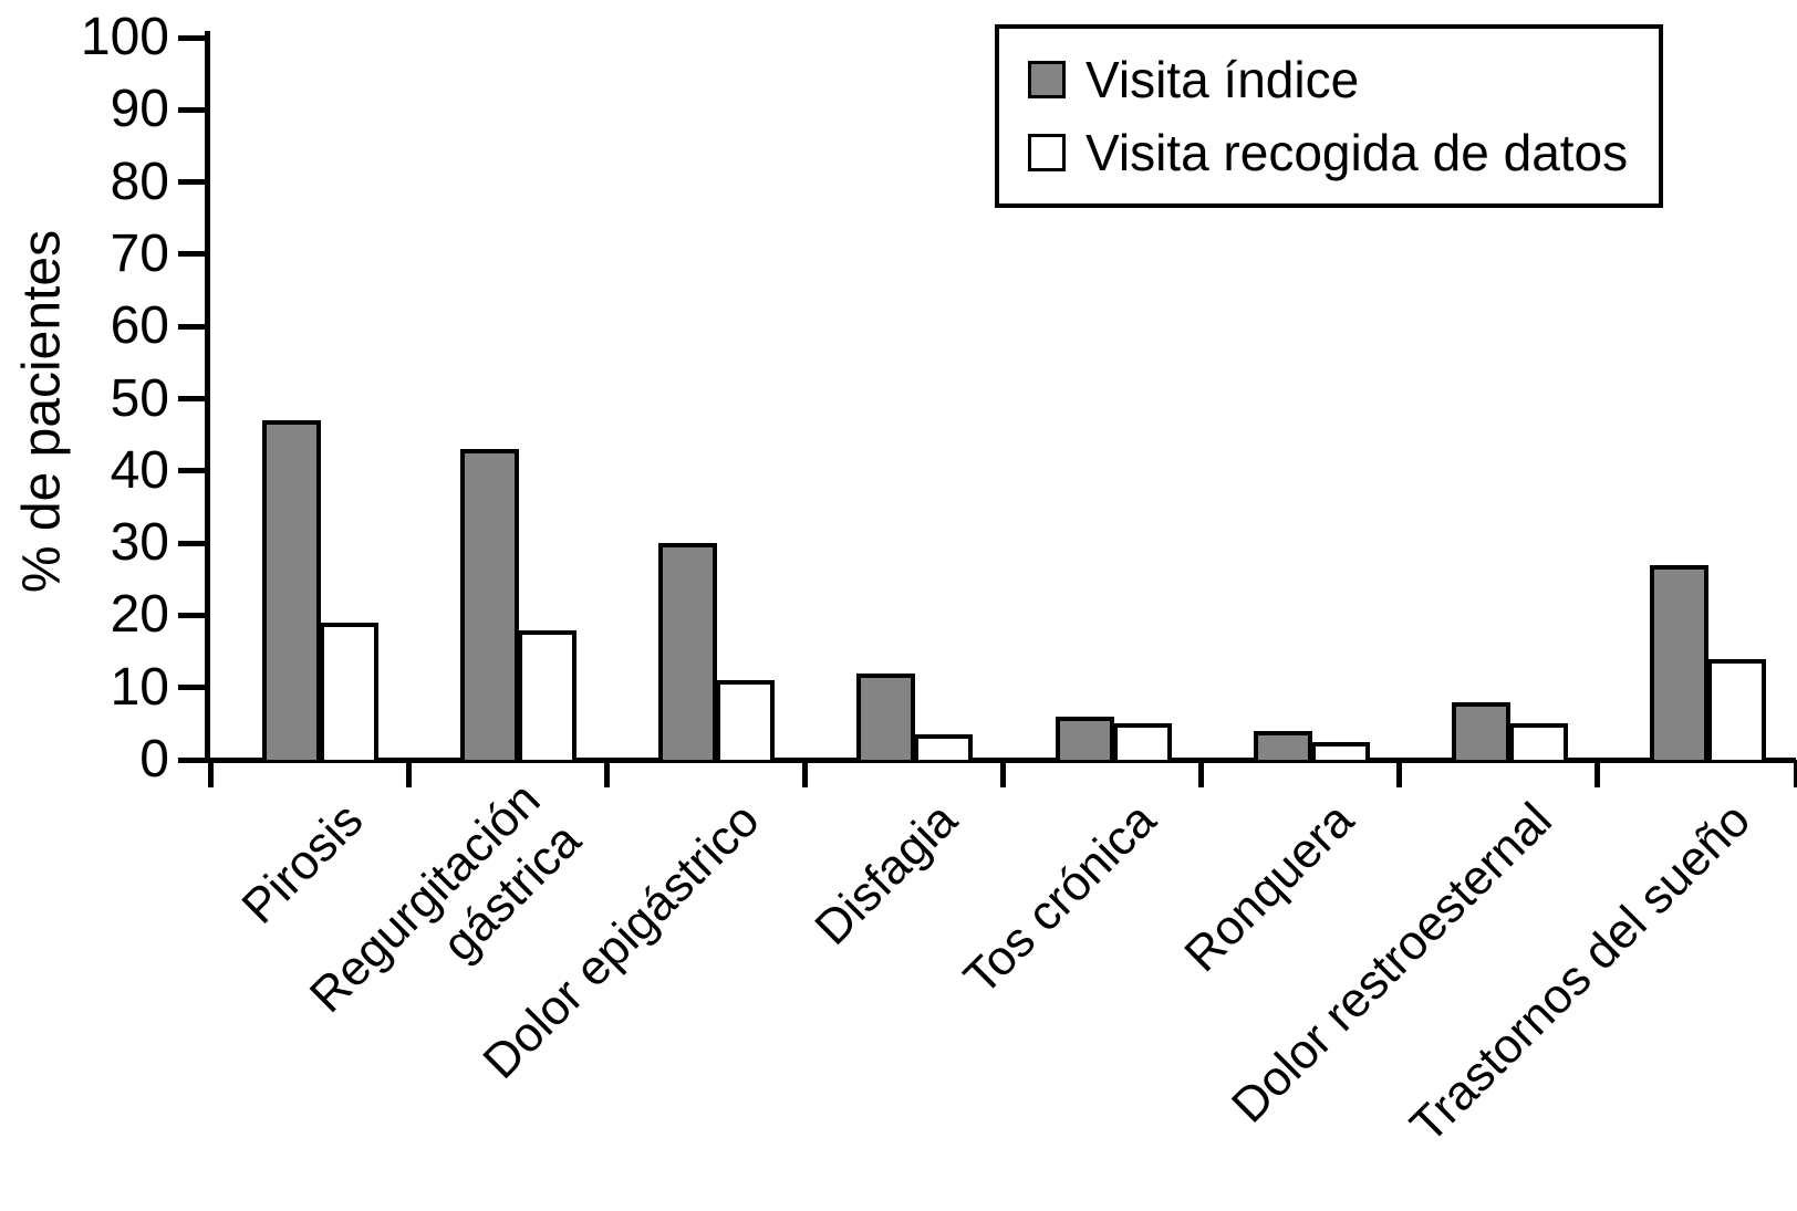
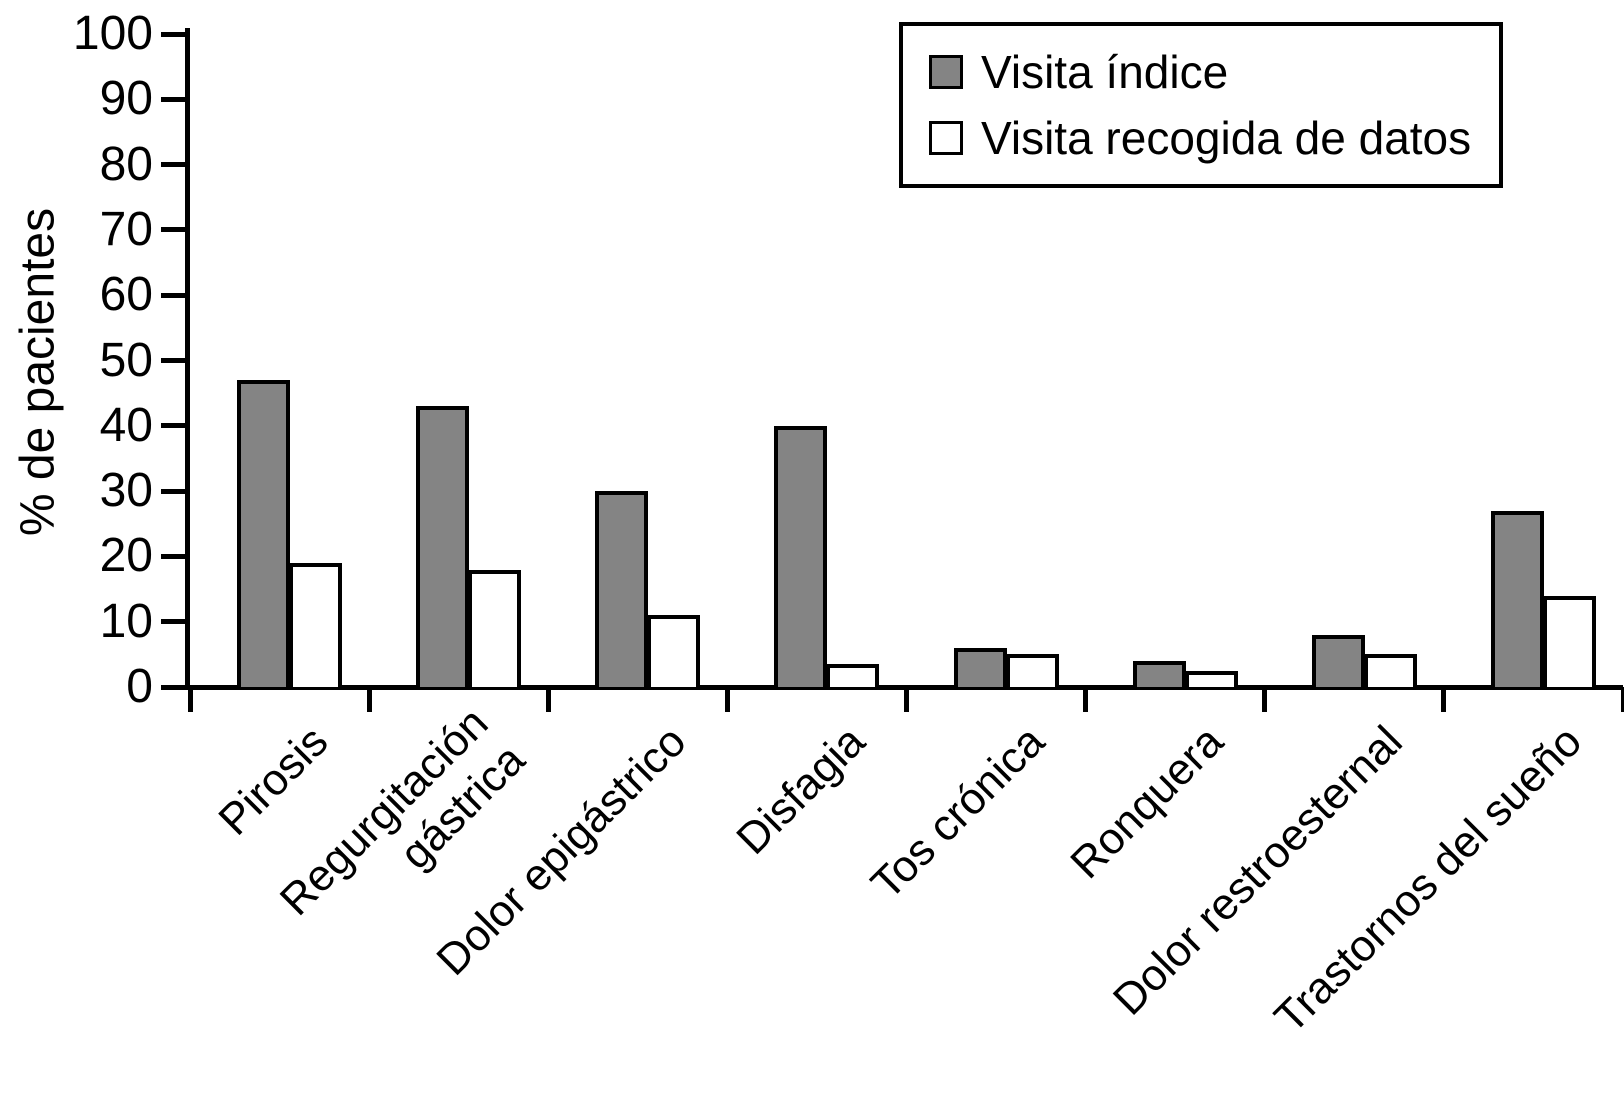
Visita índice/Disfagia: 12 -> 40
